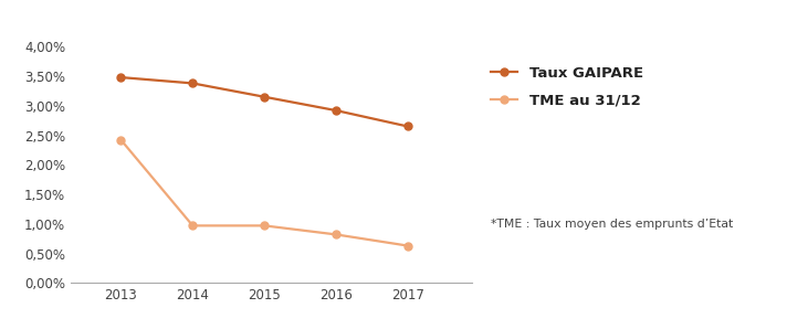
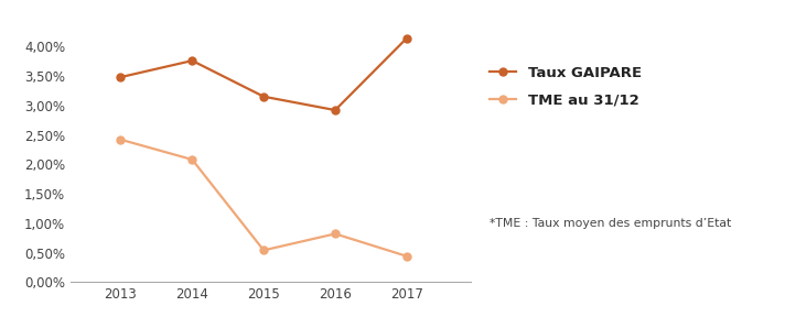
Taux GAIPARE/2014: 3,38% -> 3,76%
TME au 31/12/2014: 0,97% -> 2,08%
TME au 31/12/2015: 0,97% -> 0,54%
Taux GAIPARE/2017: 2,65% -> 4,14%
TME au 31/12/2017: 0,63% -> 0,44%
